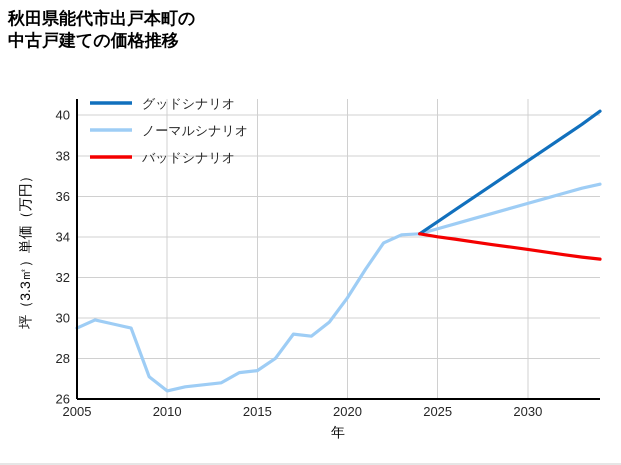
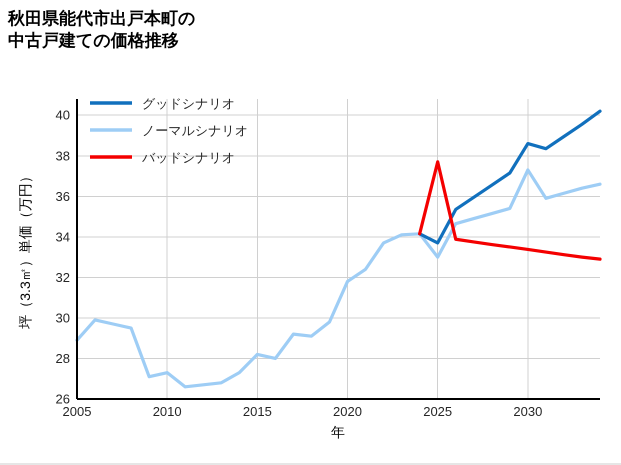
ノーマルシナリオ/2005: 29.5 -> 28.9
ノーマルシナリオ/2010: 26.4 -> 27.3
ノーマルシナリオ/2015: 27.4 -> 28.2
ノーマルシナリオ/2020: 31.0 -> 31.8
ノーマルシナリオ/2025: 34.4 -> 33.0
グッドシナリオ/2025: 34.8 -> 33.7
バッドシナリオ/2025: 34.0 -> 37.7
ノーマルシナリオ/2030: 35.6 -> 37.3
グッドシナリオ/2030: 37.8 -> 38.6
